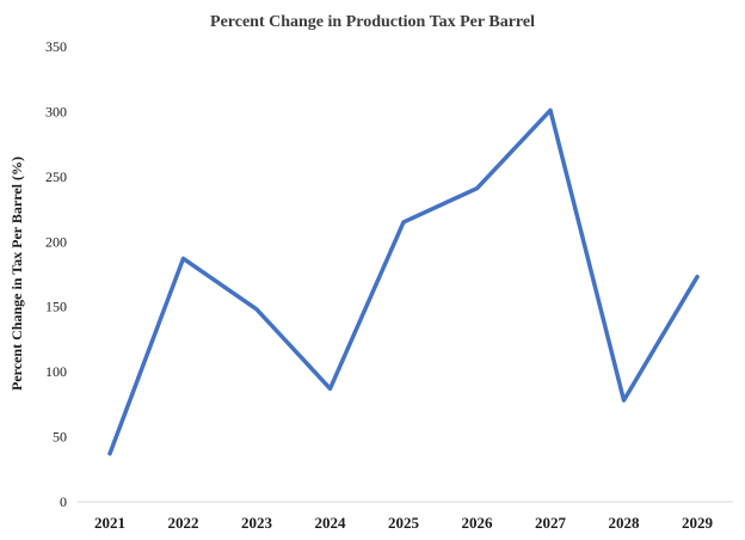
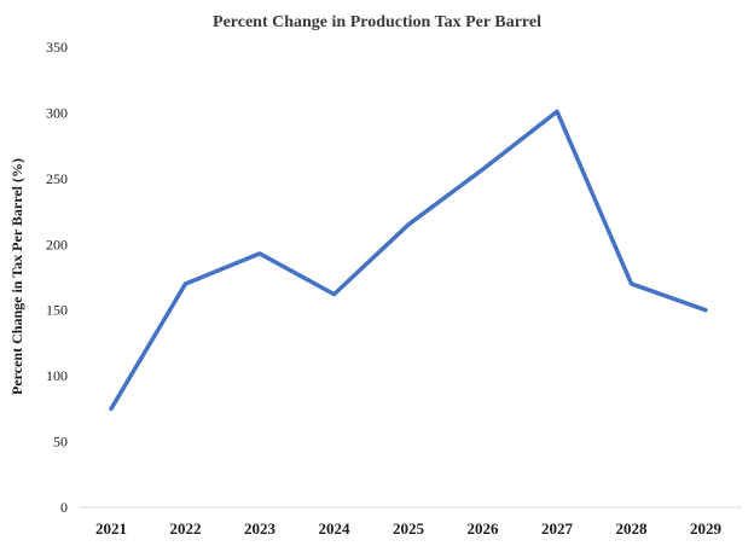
2021: 37 -> 75
2022: 187 -> 170
2023: 148 -> 193
2024: 87 -> 162
2026: 241 -> 257
2028: 78 -> 170
2029: 173 -> 150
